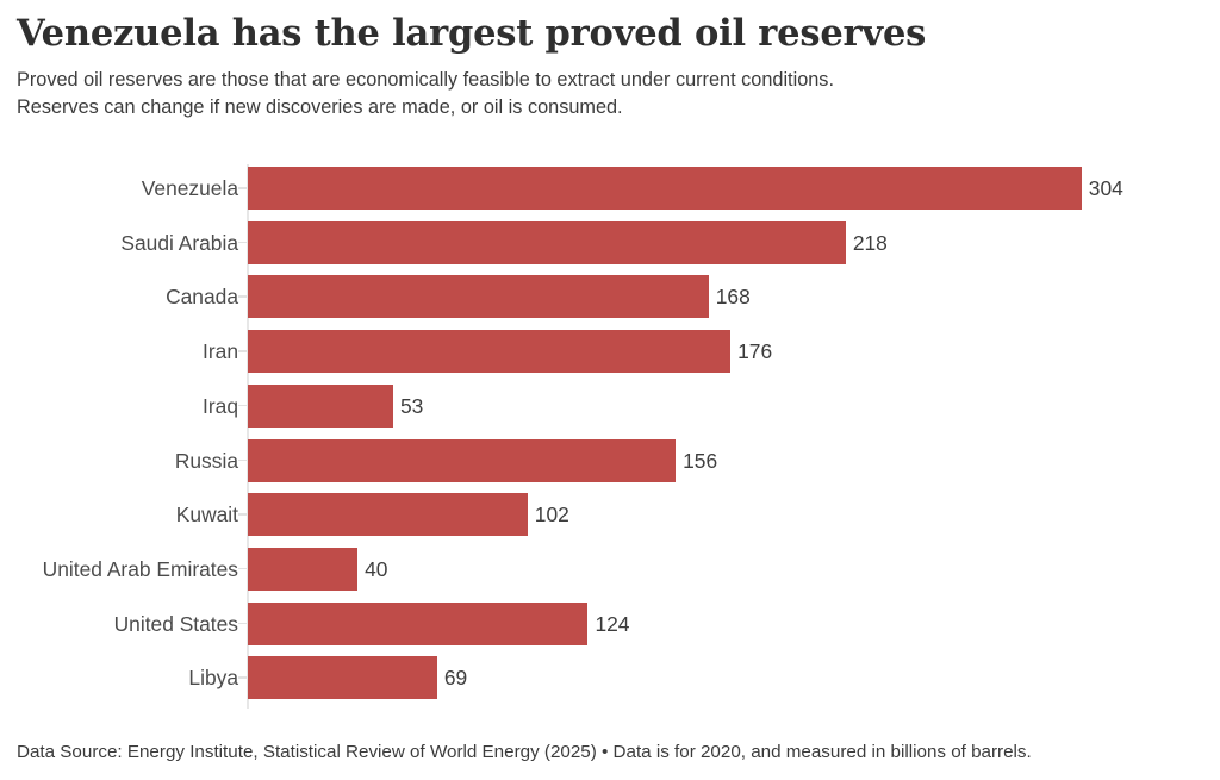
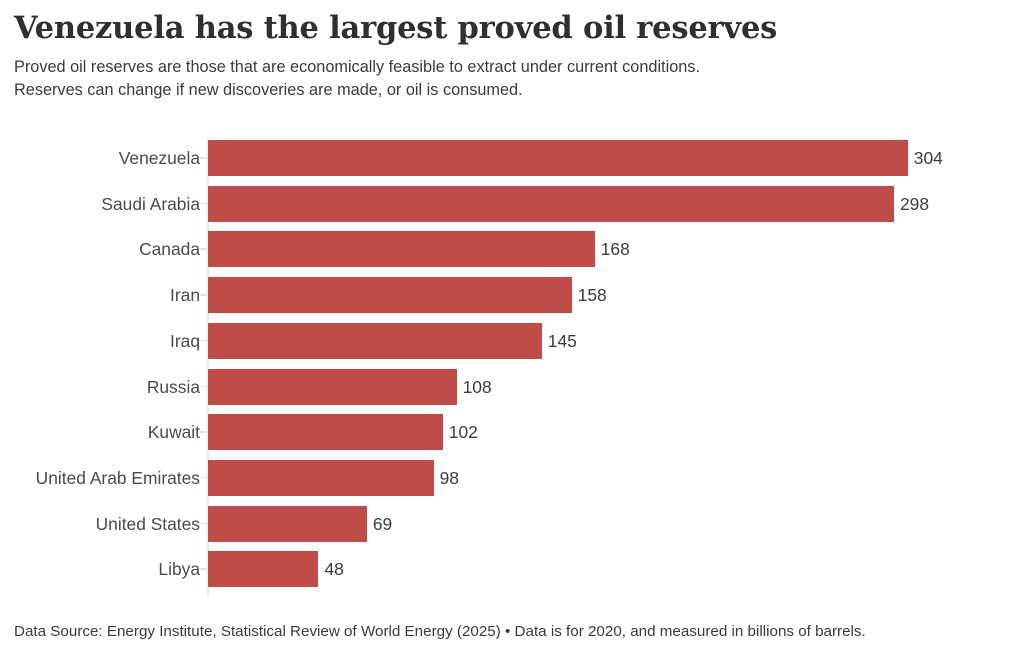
Saudi Arabia: 218 -> 298
Iran: 176 -> 158
Iraq: 53 -> 145
Russia: 156 -> 108
United Arab Emirates: 40 -> 98
United States: 124 -> 69
Libya: 69 -> 48
